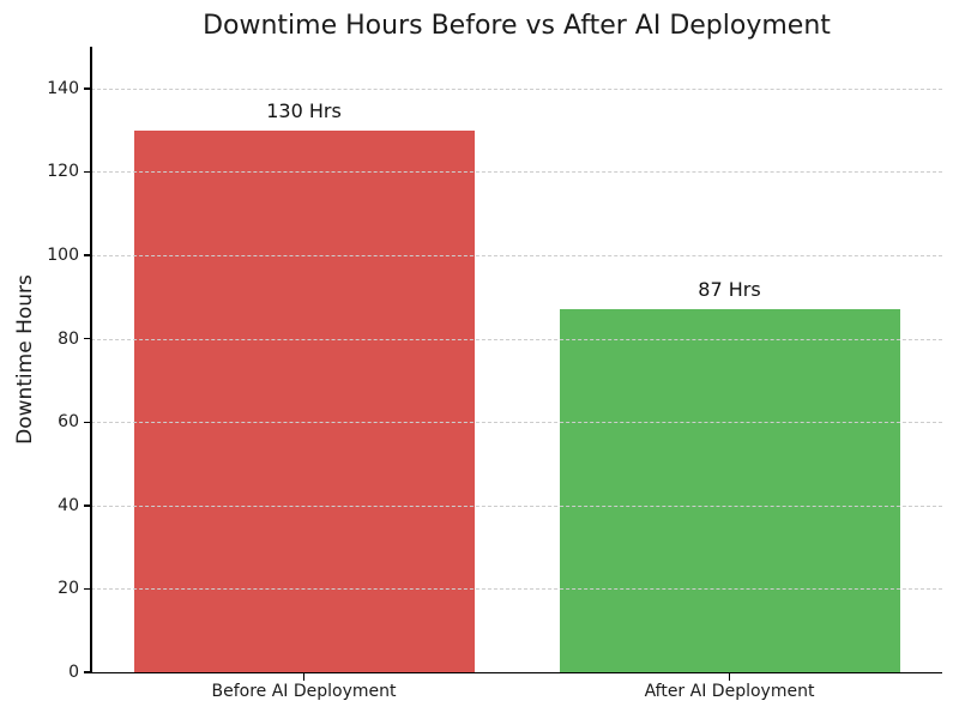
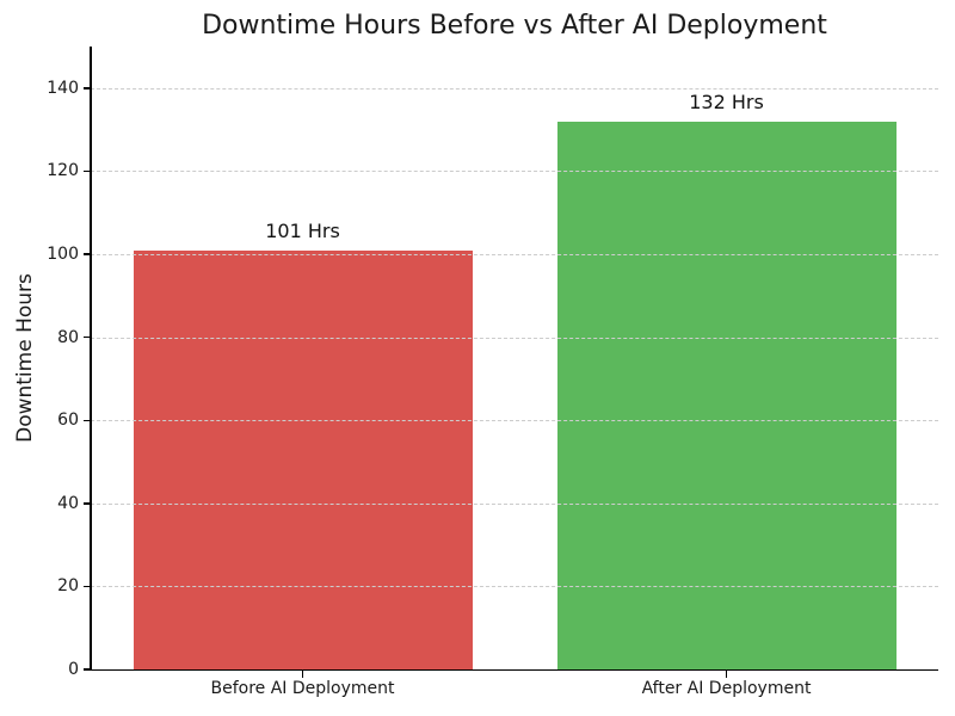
Before AI Deployment: 130 -> 101
After AI Deployment: 87 -> 132
